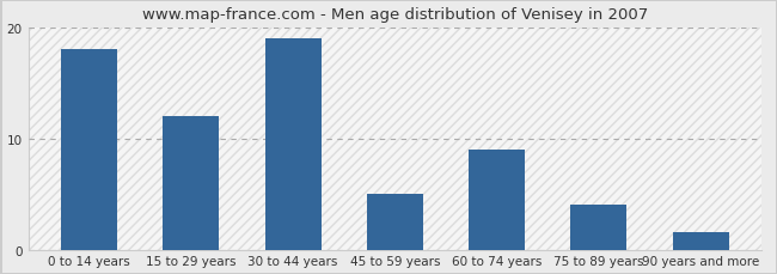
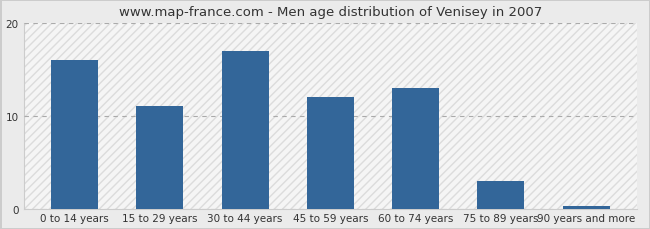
0 to 14 years: 18.0 -> 16.0
15 to 29 years: 12.0 -> 11.0
30 to 44 years: 19.0 -> 17.0
45 to 59 years: 5.0 -> 12.0
60 to 74 years: 9.0 -> 13.0
75 to 89 years: 4.0 -> 3.0
90 years and more: 1.6 -> 0.3
